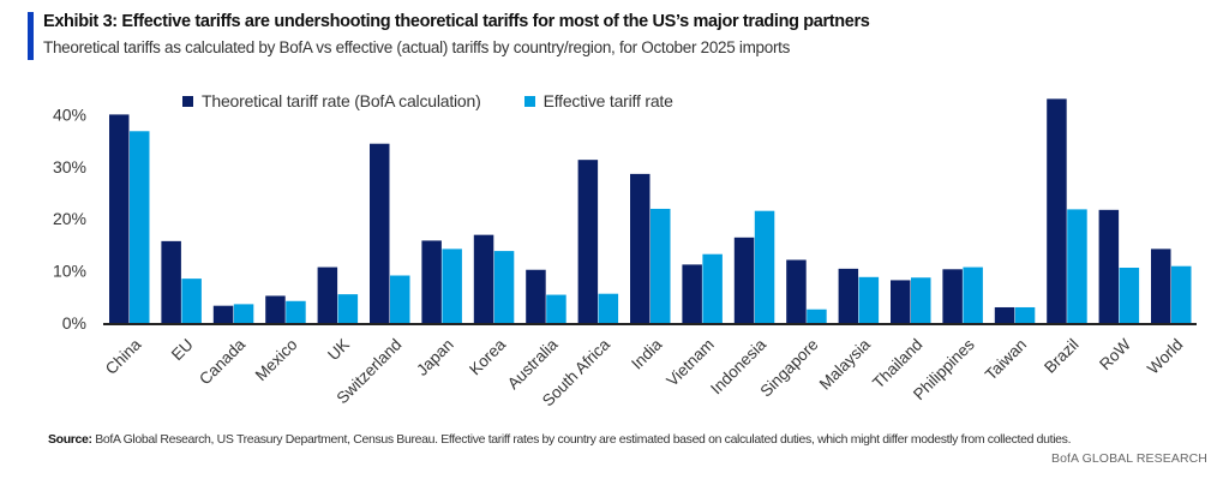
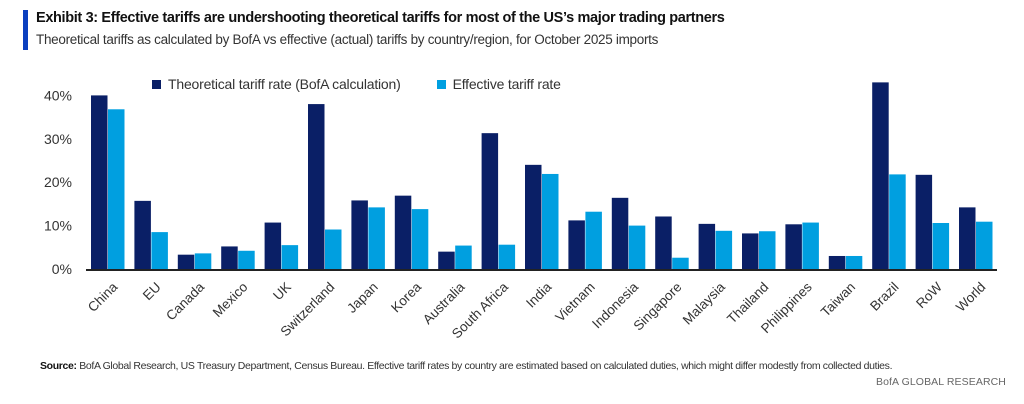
Theoretical tariff rate (BofA calculation)/Switzerland: 34% -> 38%
Theoretical tariff rate (BofA calculation)/Australia: 10% -> 4%
Theoretical tariff rate (BofA calculation)/India: 29% -> 24%
Effective tariff rate/Indonesia: 22% -> 10%
